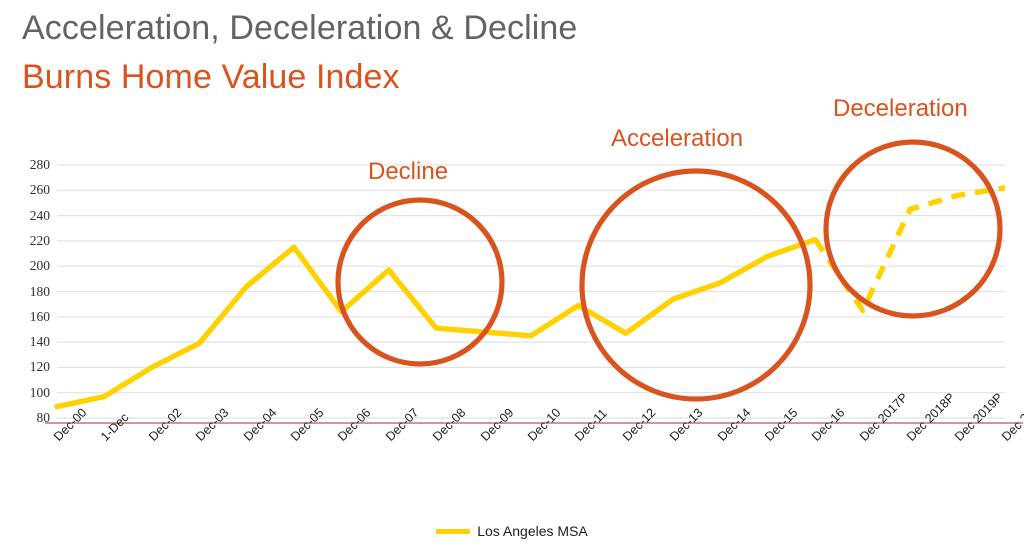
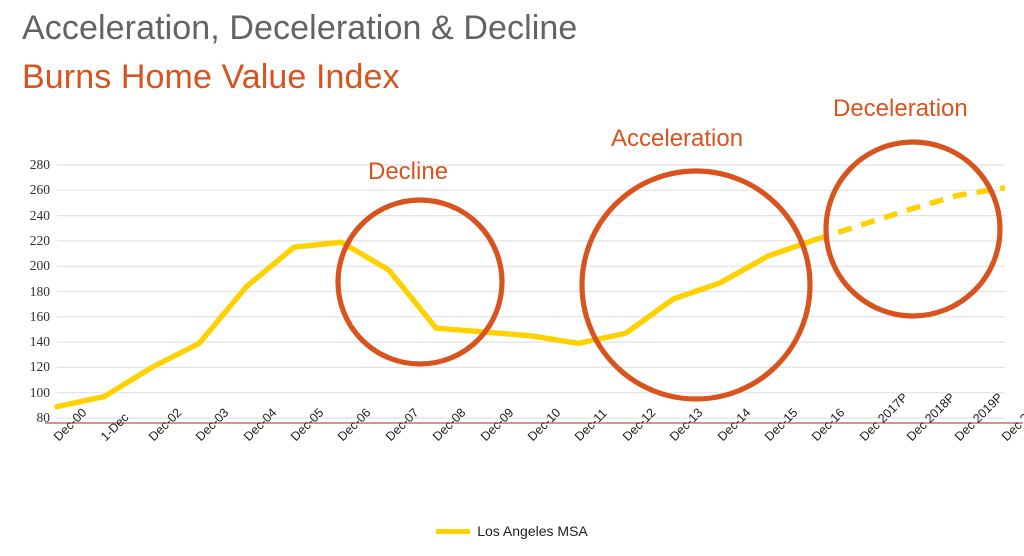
Dec-06: 164 -> 219
Dec-11: 169 -> 139
Dec 2017P: 165 -> 233
